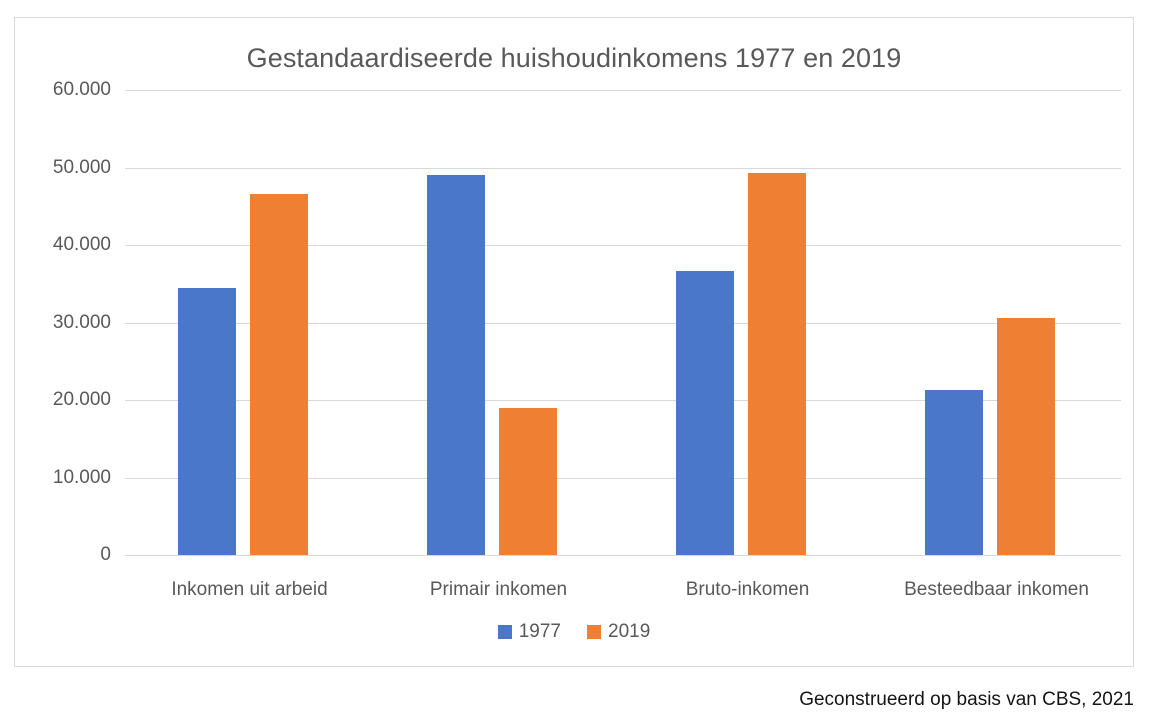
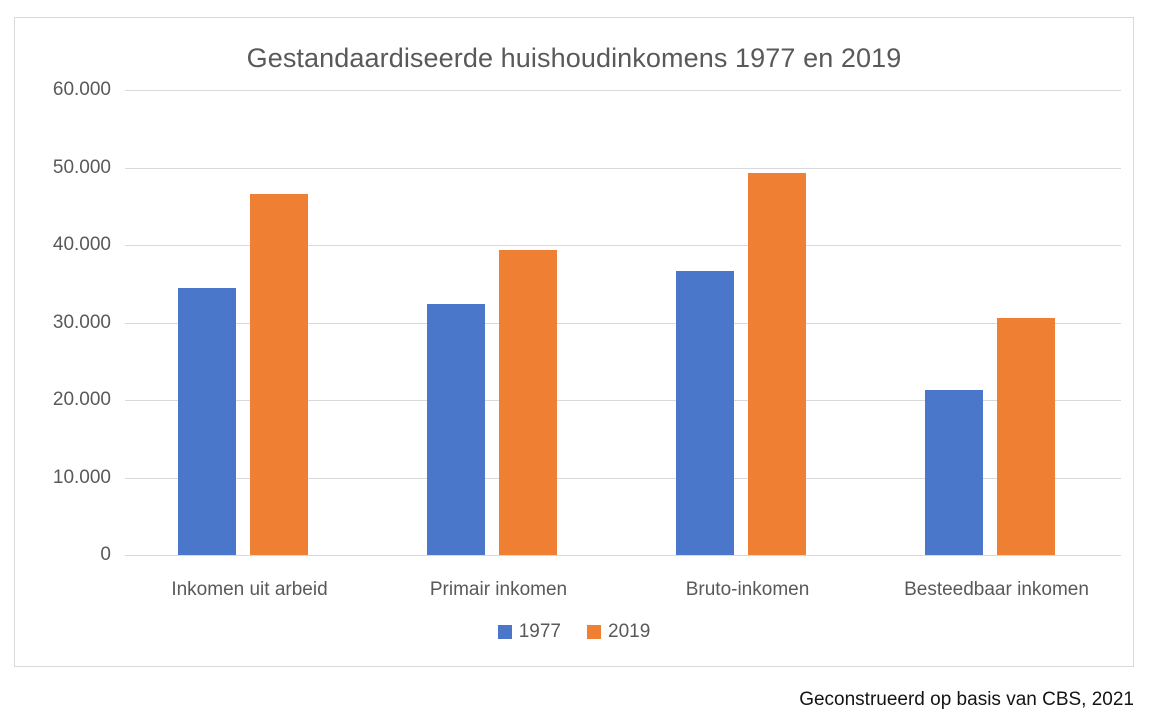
1977/Primair inkomen: 49000 -> 32000
2019/Primair inkomen: 19000 -> 39000
